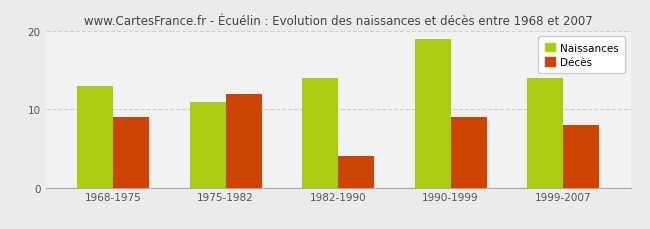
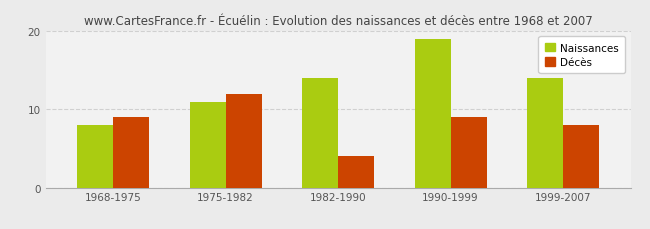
Naissances/1968-1975: 13 -> 8
